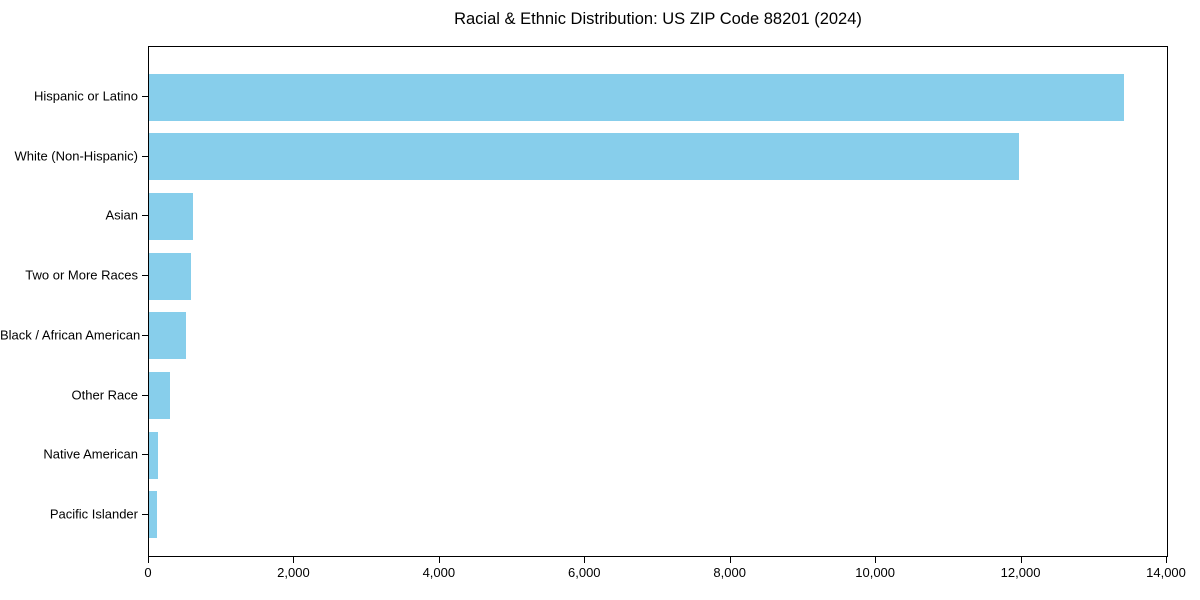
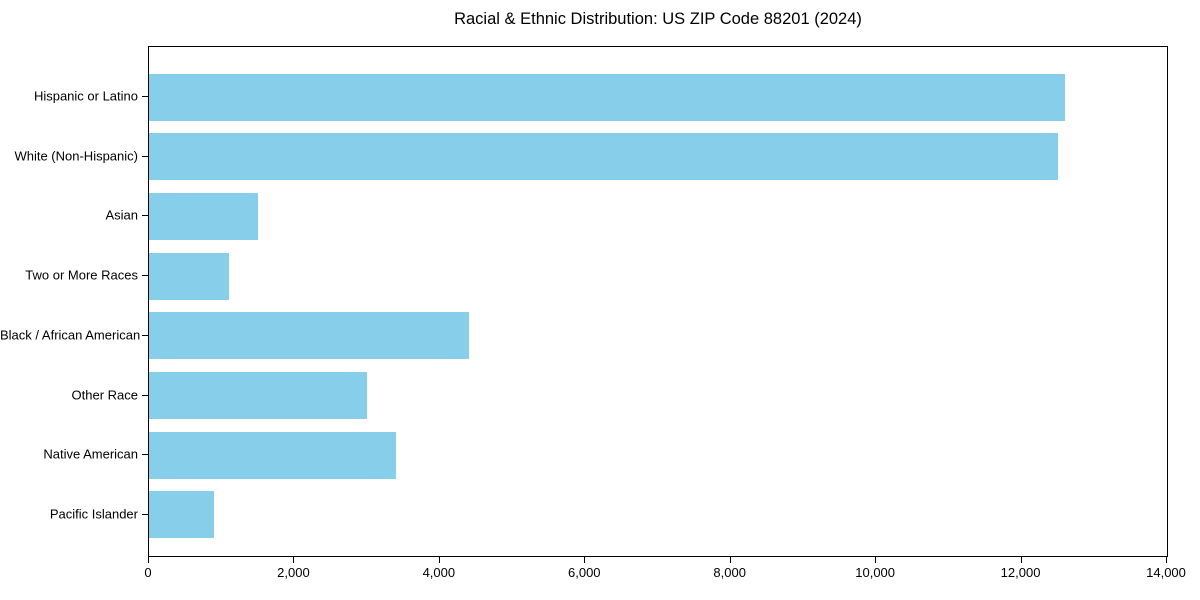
Hispanic or Latino: 13400 -> 12600
White (Non-Hispanic): 12000 -> 12500
Asian: 600 -> 1500
Two or More Races: 600 -> 1100
Black / African American: 500 -> 4400
Other Race: 300 -> 3000
Native American: 100 -> 3400
Pacific Islander: 100 -> 900
